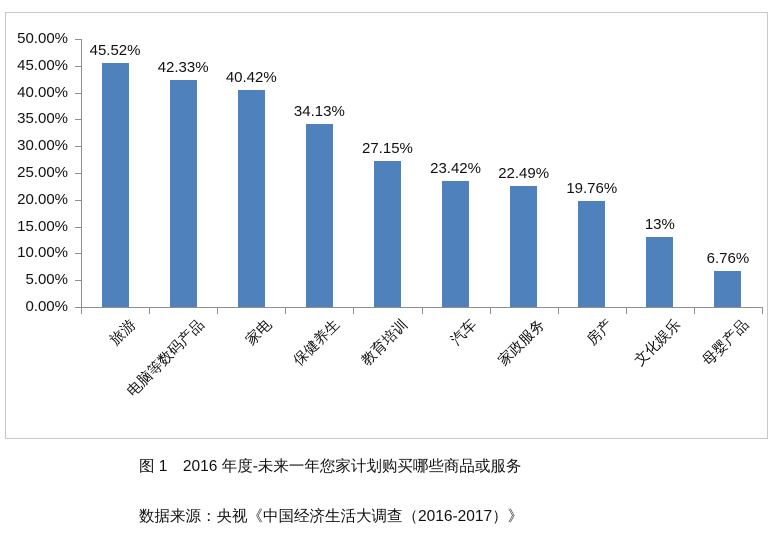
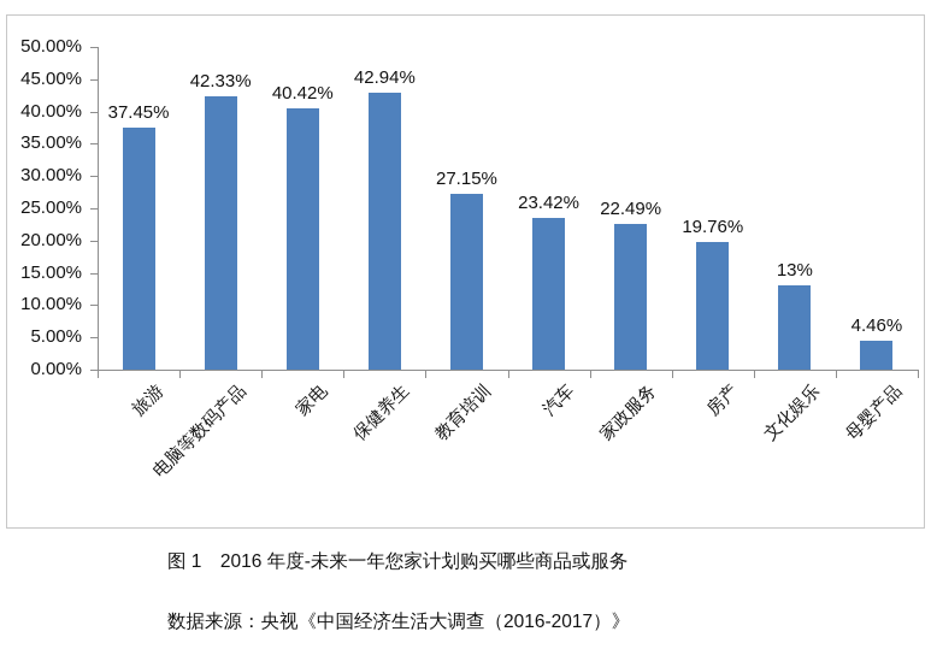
旅游: 45.52% -> 37.45%
保健养生: 34.13% -> 42.94%
母婴产品: 6.76% -> 4.46%
